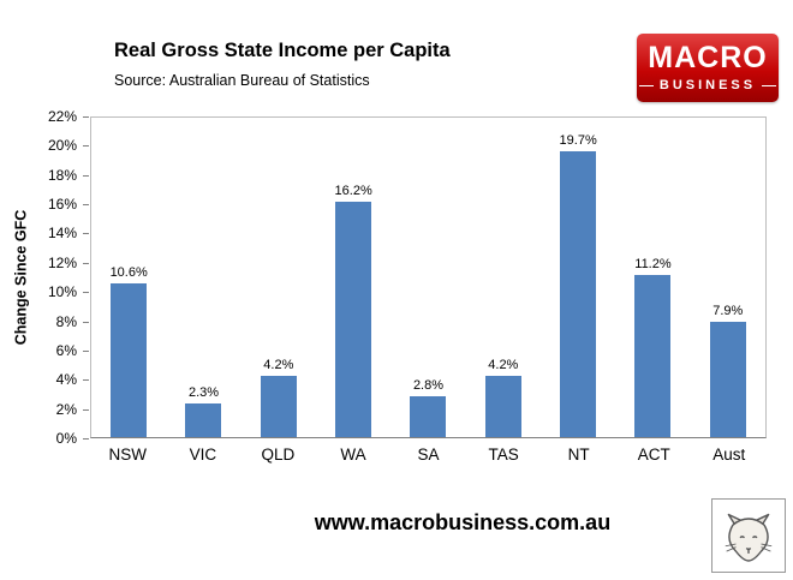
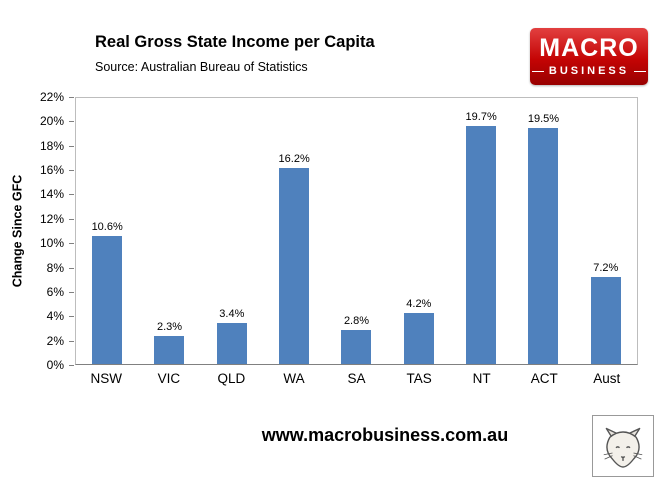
QLD: 4.2% -> 3.4%
ACT: 11.2% -> 19.5%
Aust: 7.9% -> 7.2%
